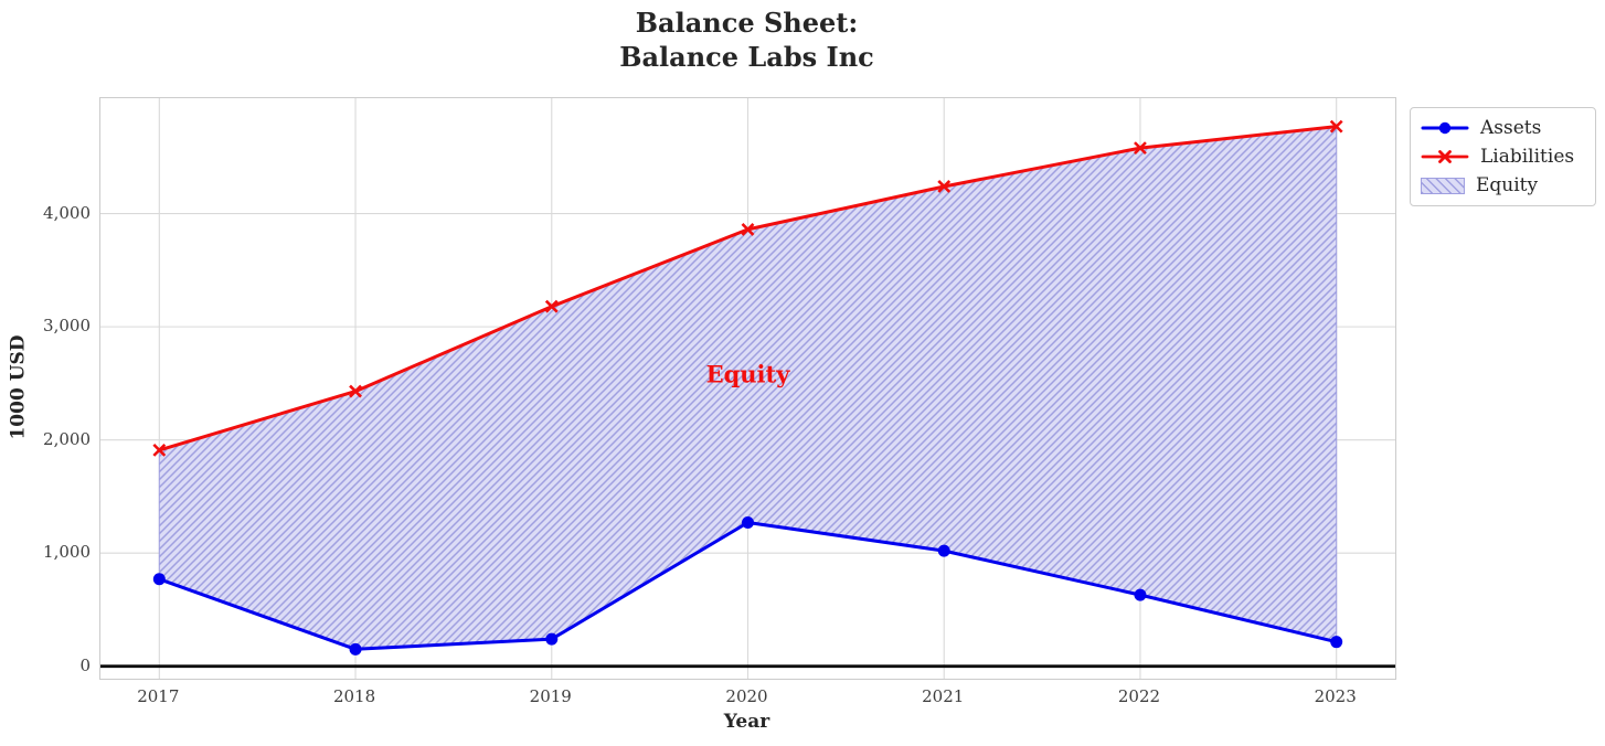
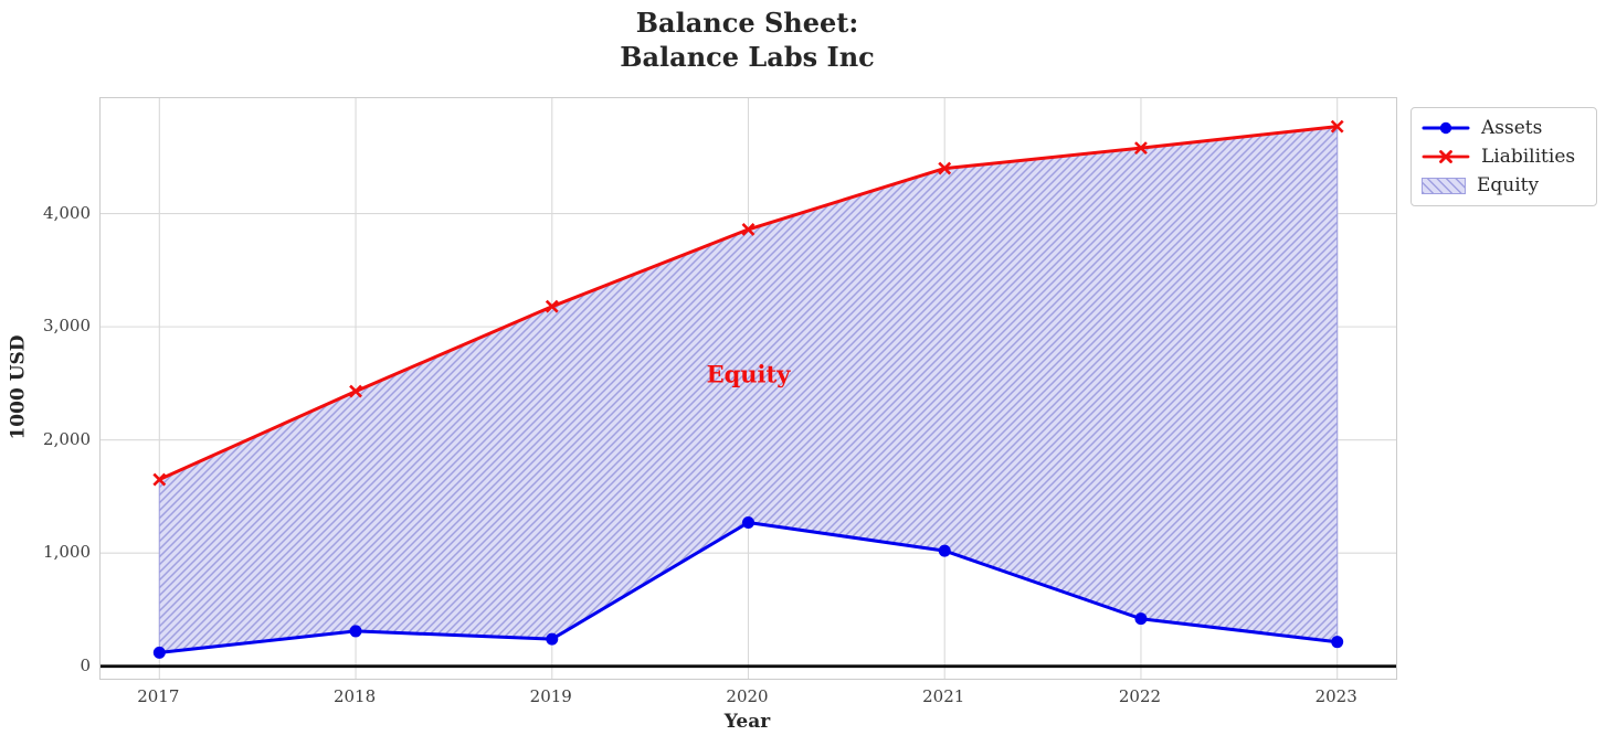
Assets/2017: 770 -> 120
Liabilities/2017: 1910 -> 1650
Assets/2018: 150 -> 310
Liabilities/2021: 4240 -> 4400
Assets/2022: 630 -> 420
